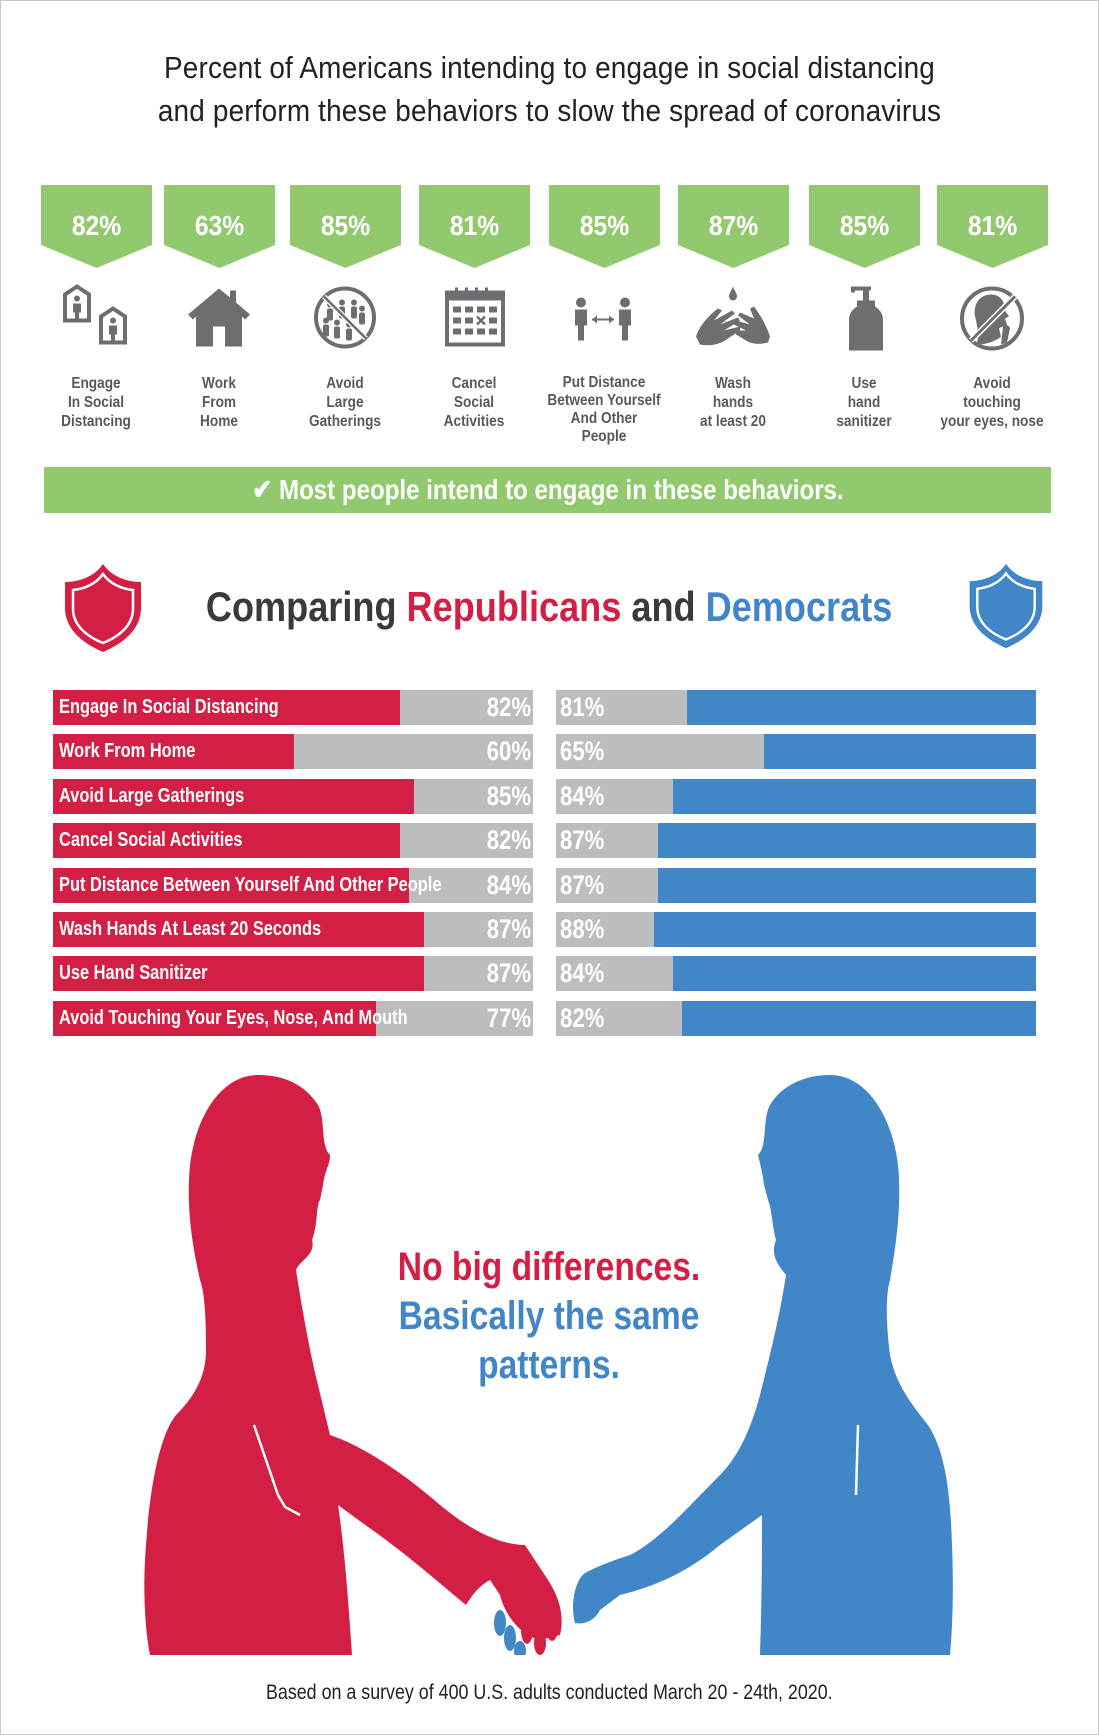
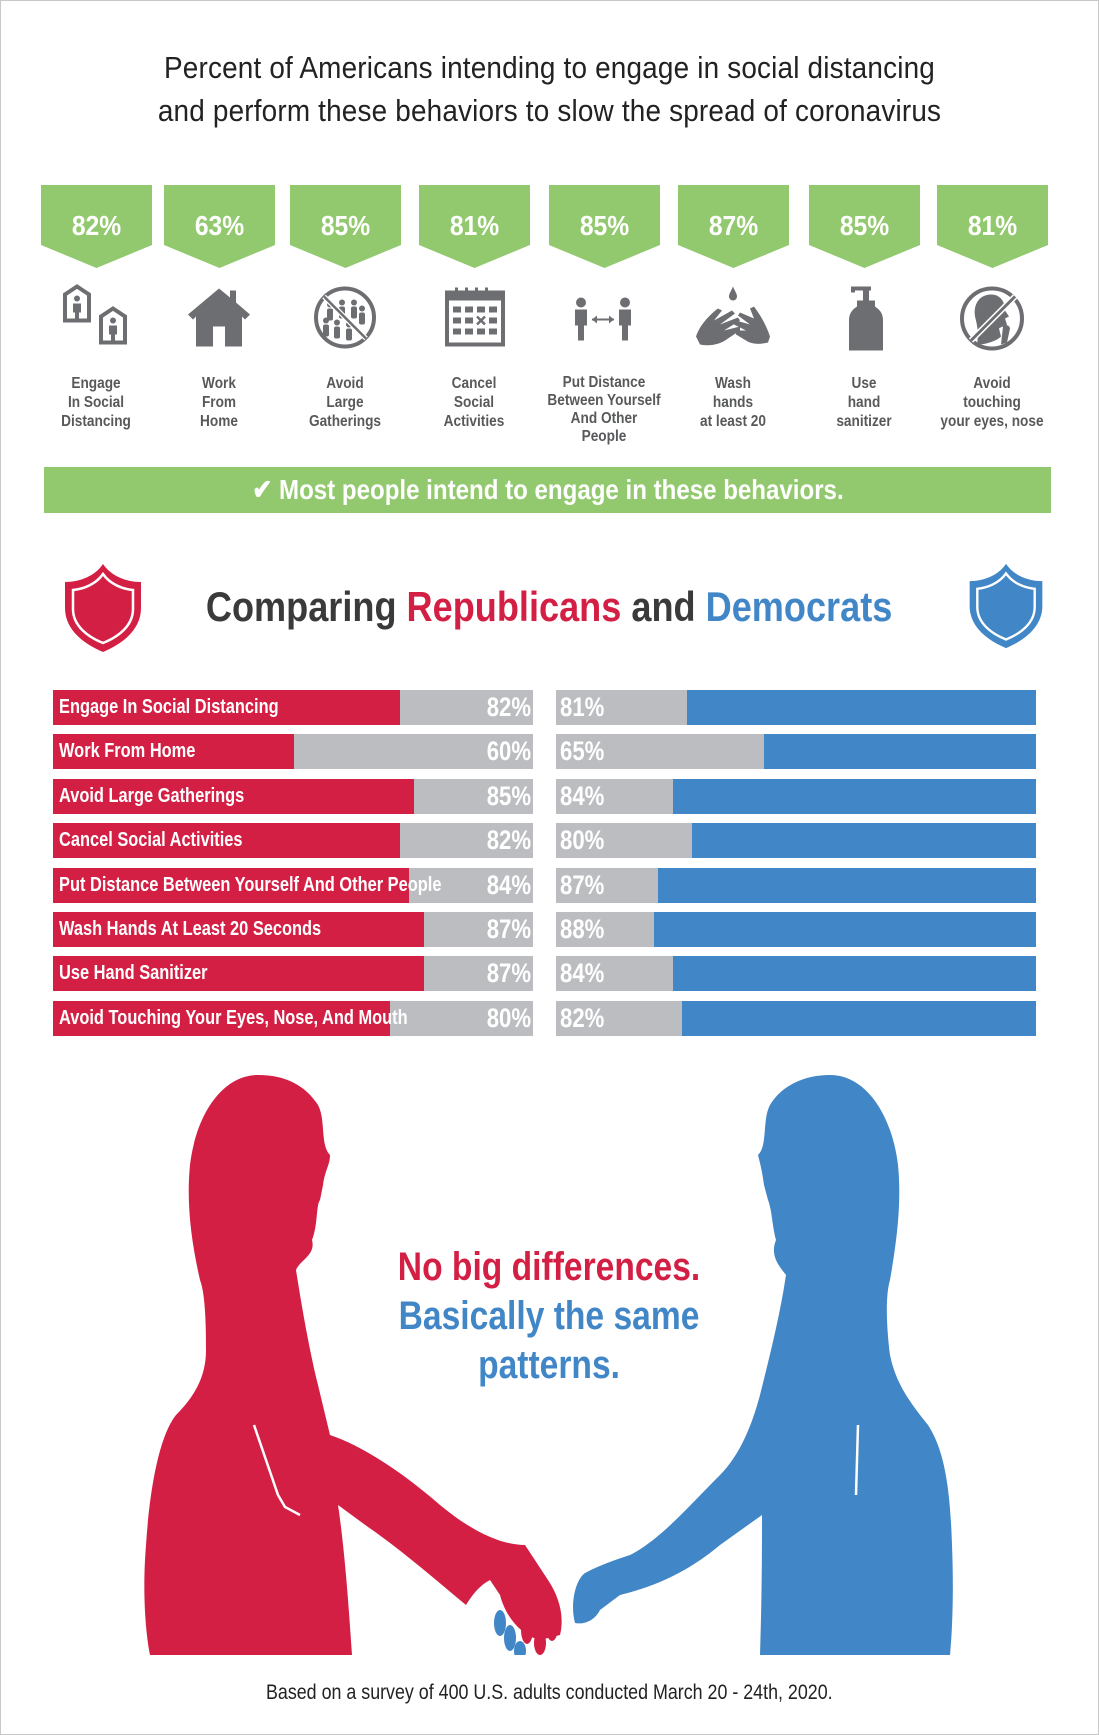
Democrats/Cancel Social Activities: 87% -> 80%
Republicans/Avoid Touching Your Eyes, Nose, And Mouth: 77% -> 80%
